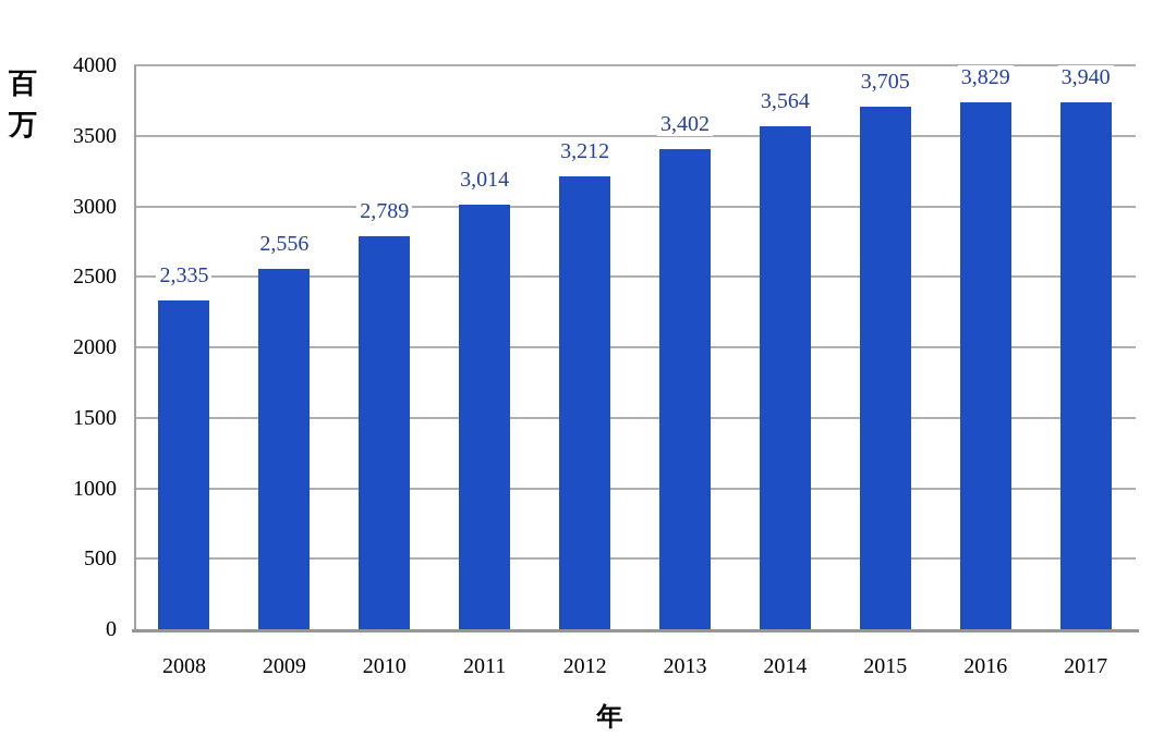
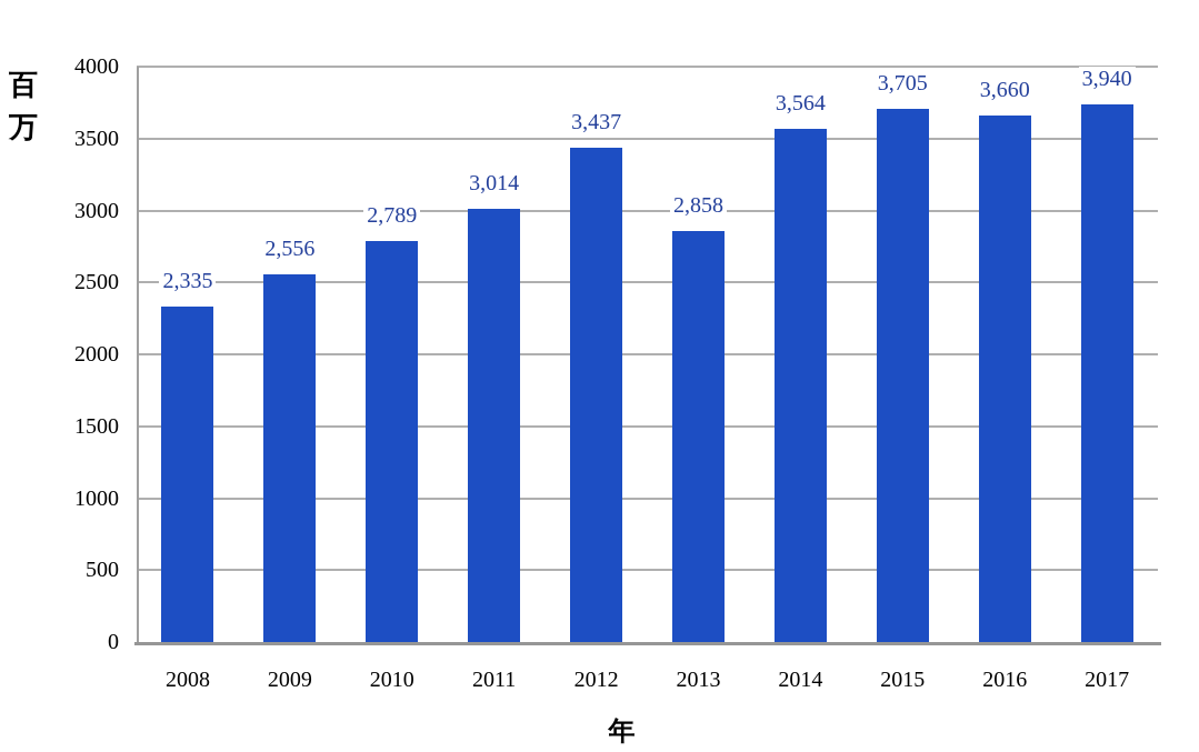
2012: 3,212 -> 3,437
2013: 3,402 -> 2,858
2016: 3,829 -> 3,660
